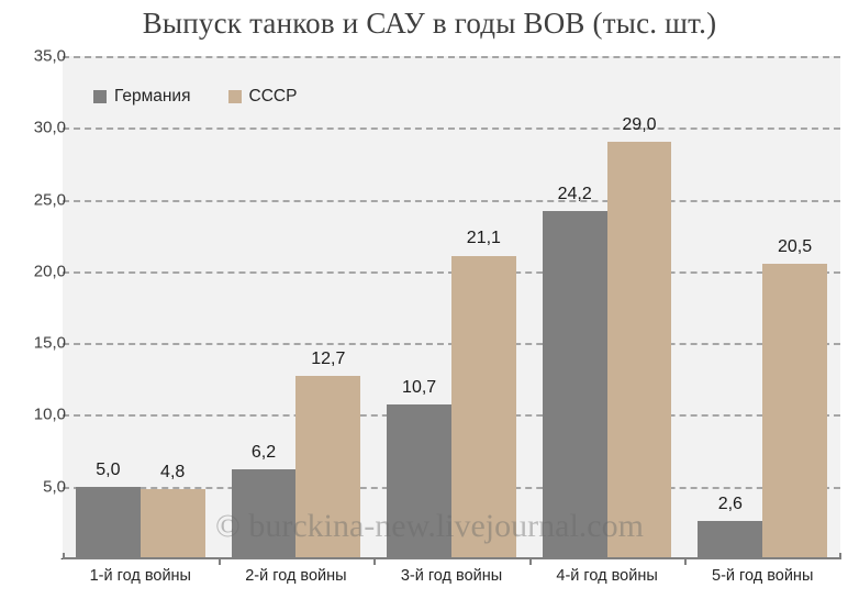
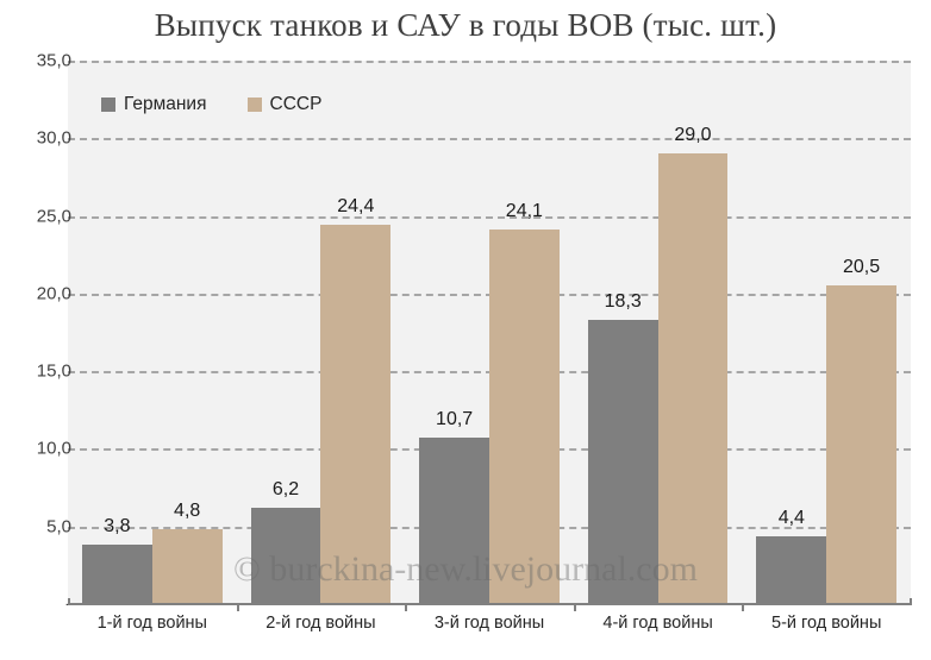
Германия/1-й год войны: 5,0 -> 3,8
СССР/2-й год войны: 12,7 -> 24,4
СССР/3-й год войны: 21,1 -> 24,1
Германия/4-й год войны: 24,2 -> 18,3
Германия/5-й год войны: 2,6 -> 4,4
